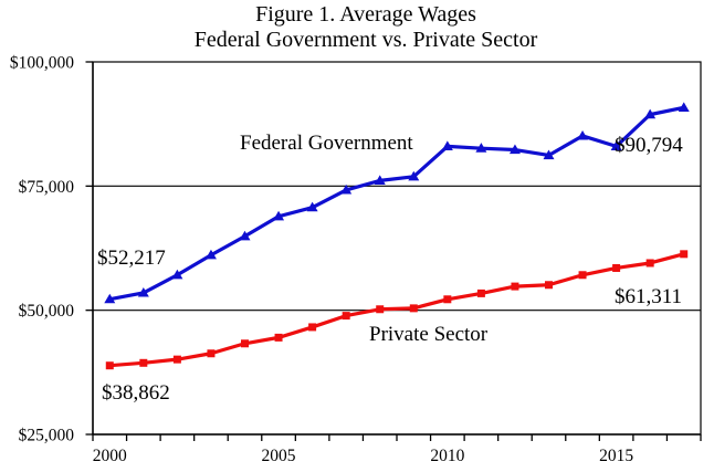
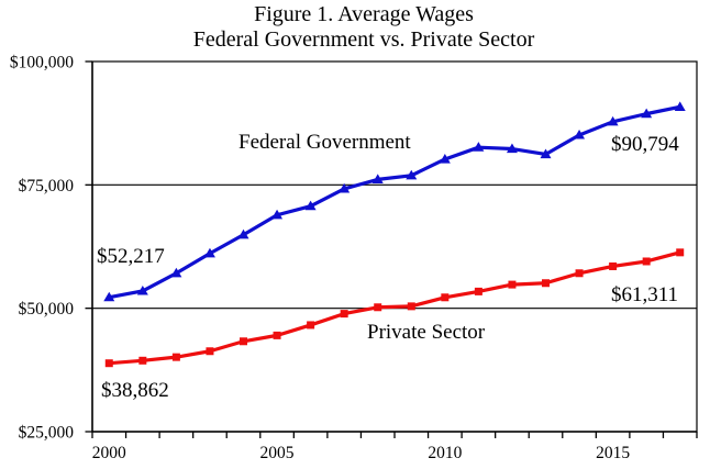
Federal Government/2010: $83000 -> $80000
Federal Government/2015: $83000 -> $88000
